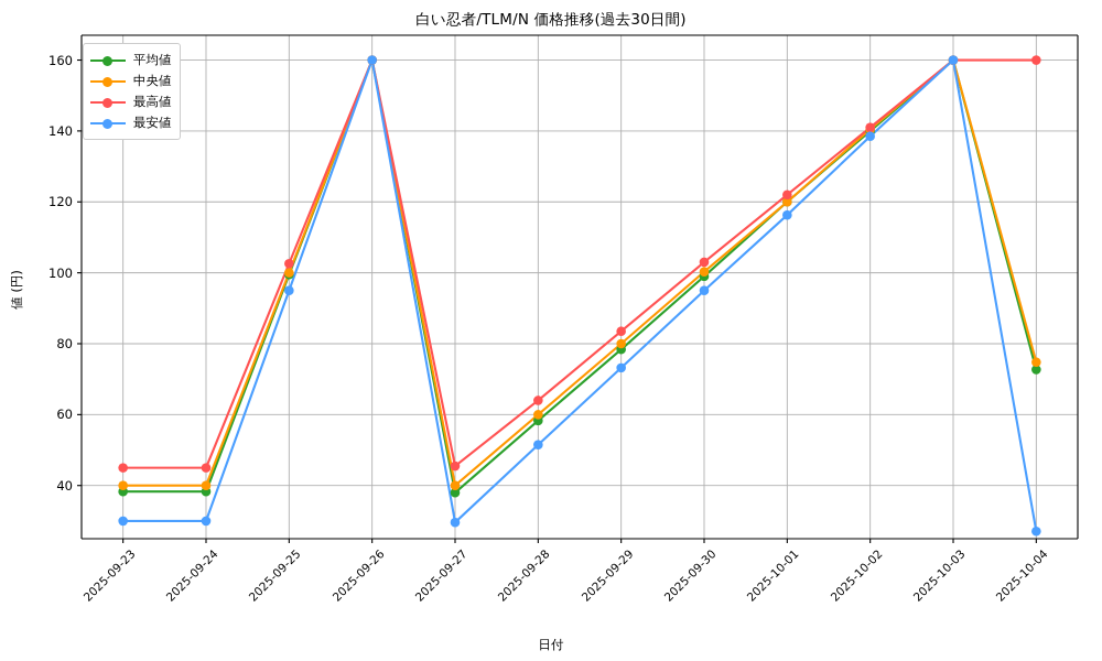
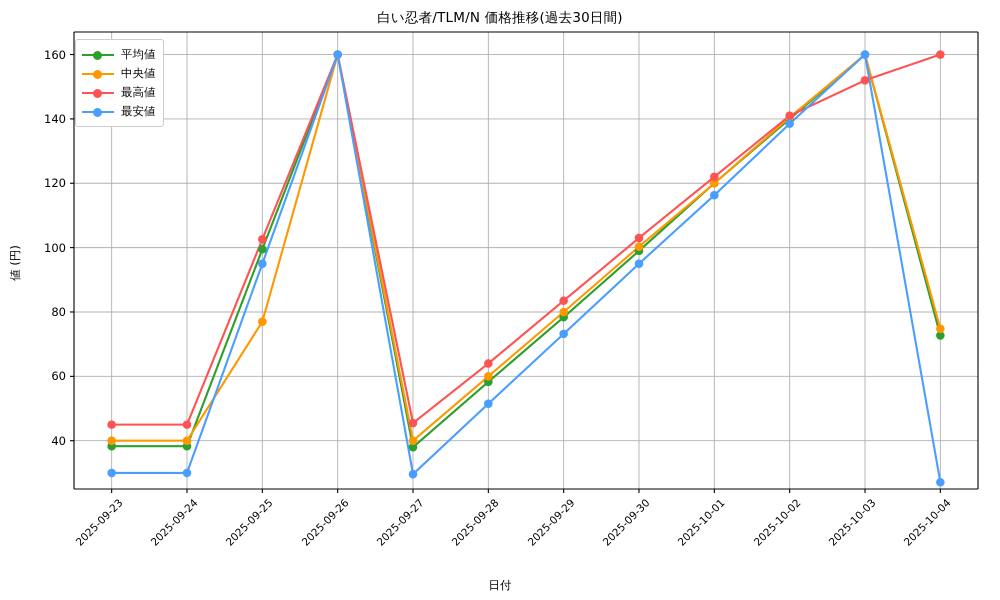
中央値/2025-09-25: 100 -> 77
最高値/2025-10-03: 160 -> 152
